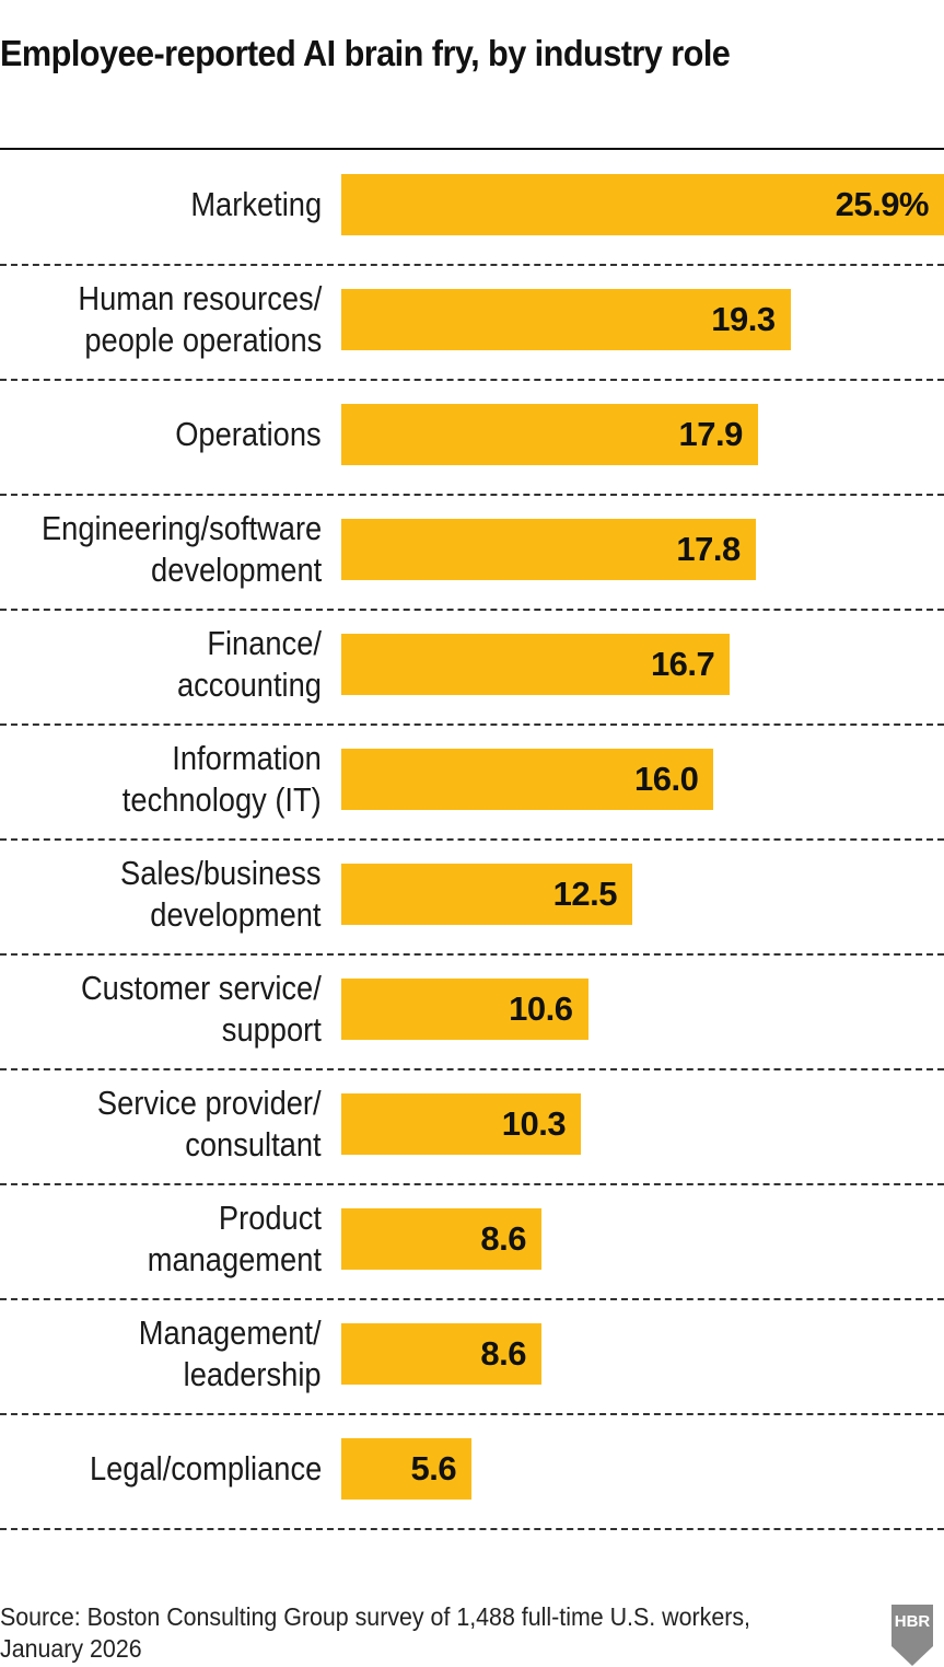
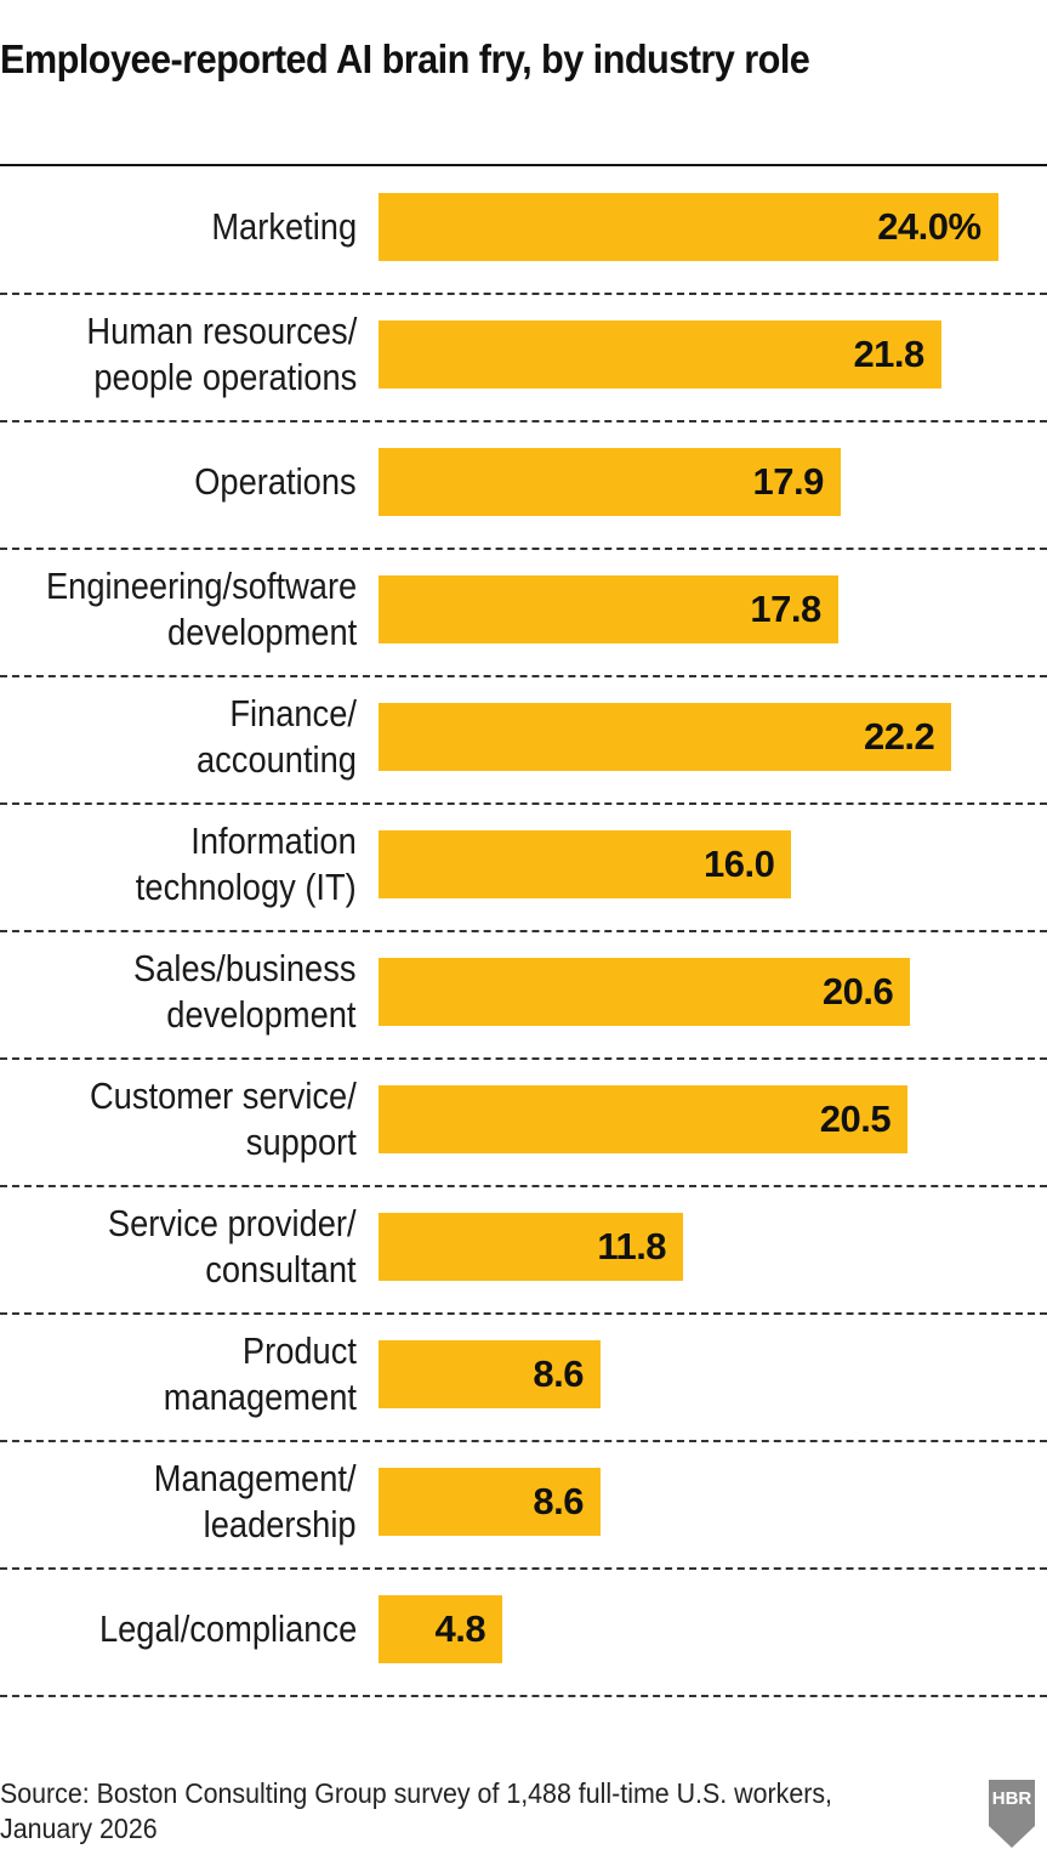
Marketing: 25.9% -> 24.0%
Human resources/ people operations: 19.3 -> 21.8
Finance/ accounting: 16.7 -> 22.2
Sales/business development: 12.5 -> 20.6
Customer service/ support: 10.6 -> 20.5
Service provider/ consultant: 10.3 -> 11.8
Legal/compliance: 5.6 -> 4.8
